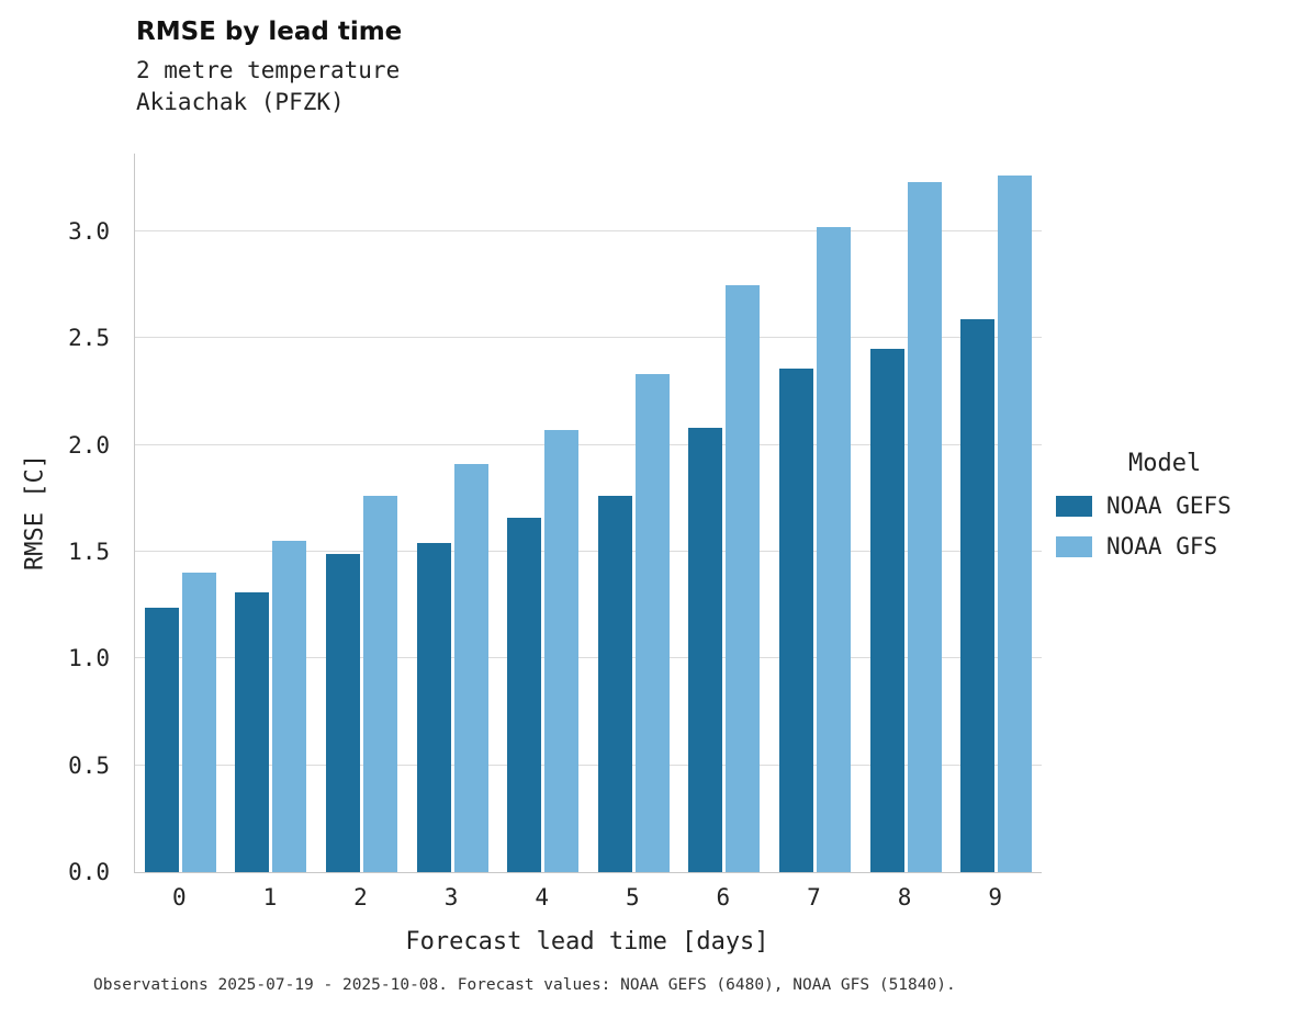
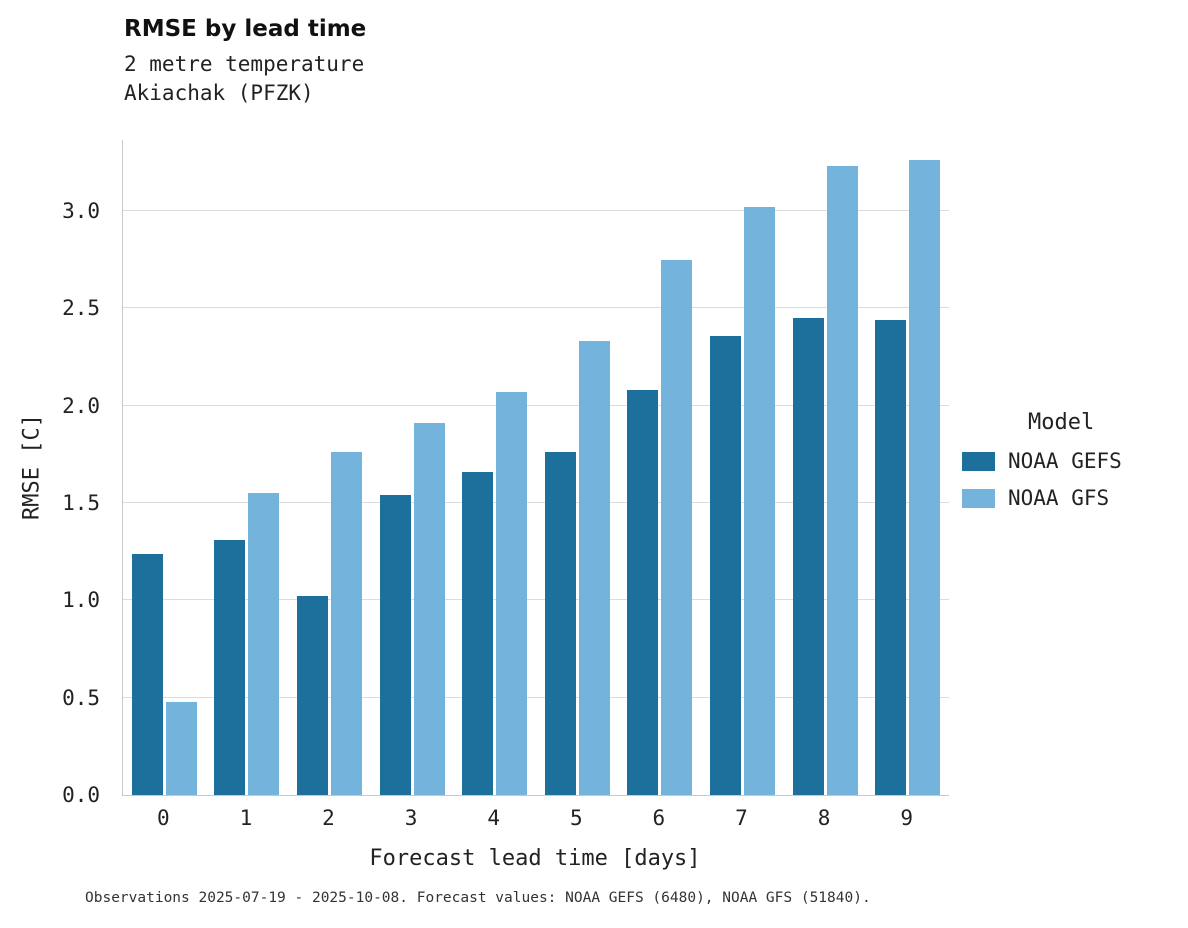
NOAA GFS/0: 1.40 -> 0.48
NOAA GEFS/2: 1.49 -> 1.02
NOAA GEFS/9: 2.59 -> 2.44
